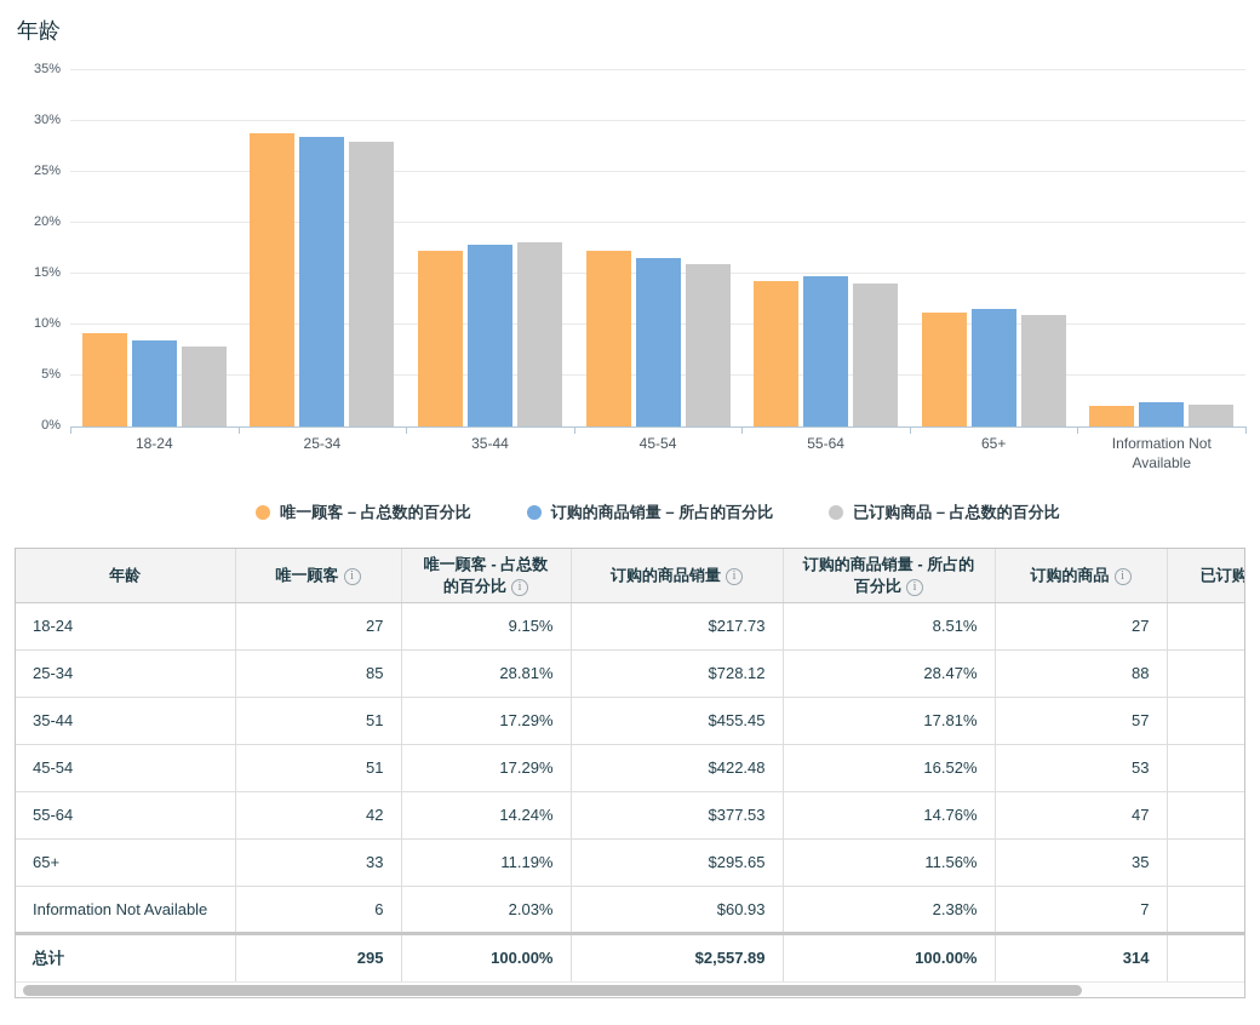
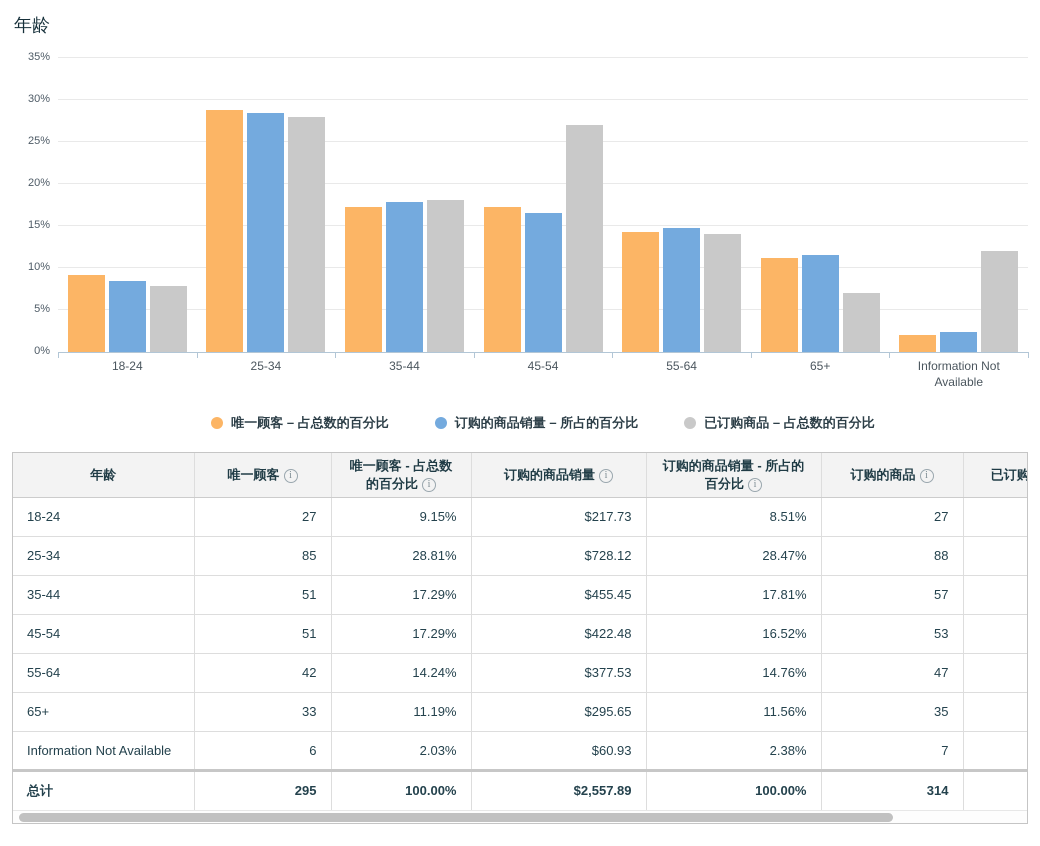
已订购商品 – 占总数的百分比/45-54: 16% -> 27%
已订购商品 – 占总数的百分比/65+: 11% -> 7%
已订购商品 – 占总数的百分比/Information Not Available: 2% -> 12%
